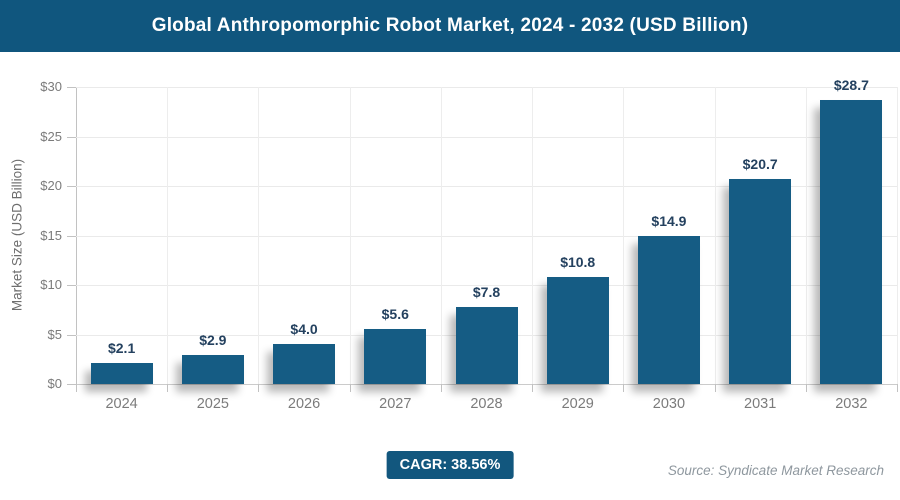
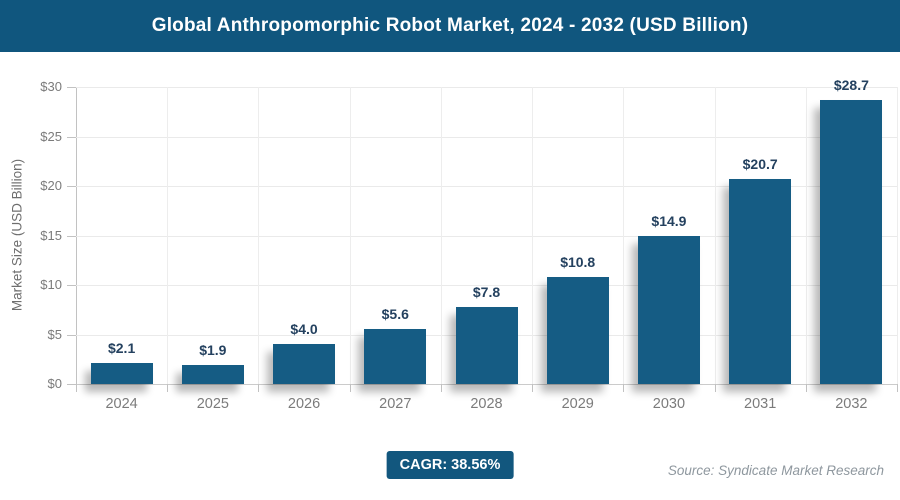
2025: $2.9 -> $1.9
